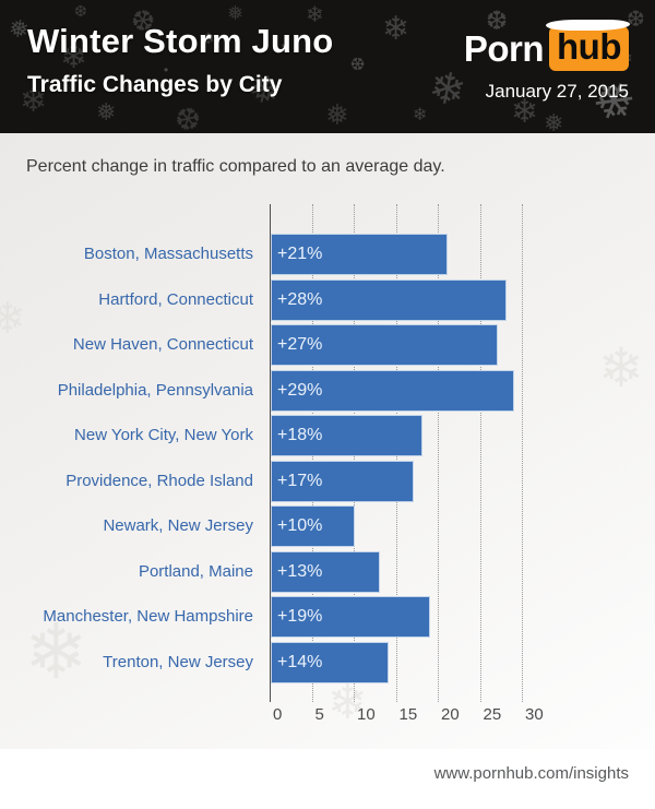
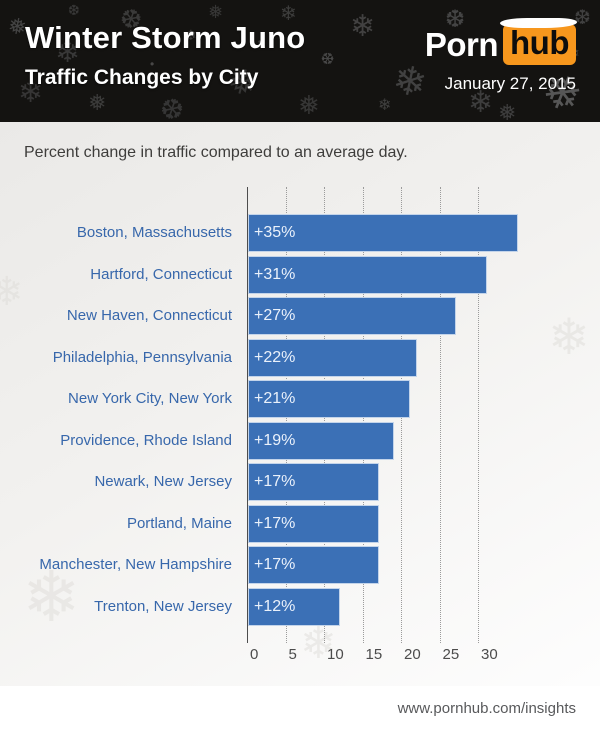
Boston, Massachusetts: +21% -> +35%
Hartford, Connecticut: +28% -> +31%
Philadelphia, Pennsylvania: +29% -> +22%
New York City, New York: +18% -> +21%
Providence, Rhode Island: +17% -> +19%
Newark, New Jersey: +10% -> +17%
Portland, Maine: +13% -> +17%
Manchester, New Hampshire: +19% -> +17%
Trenton, New Jersey: +14% -> +12%
